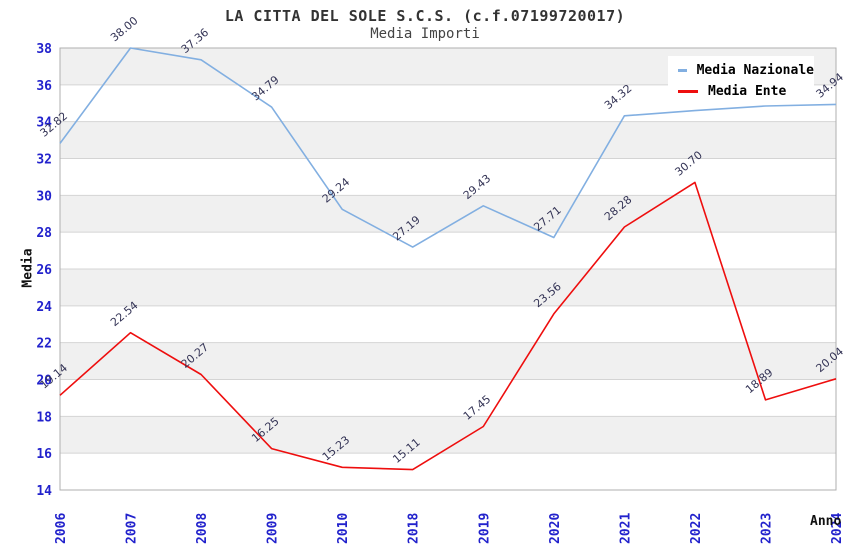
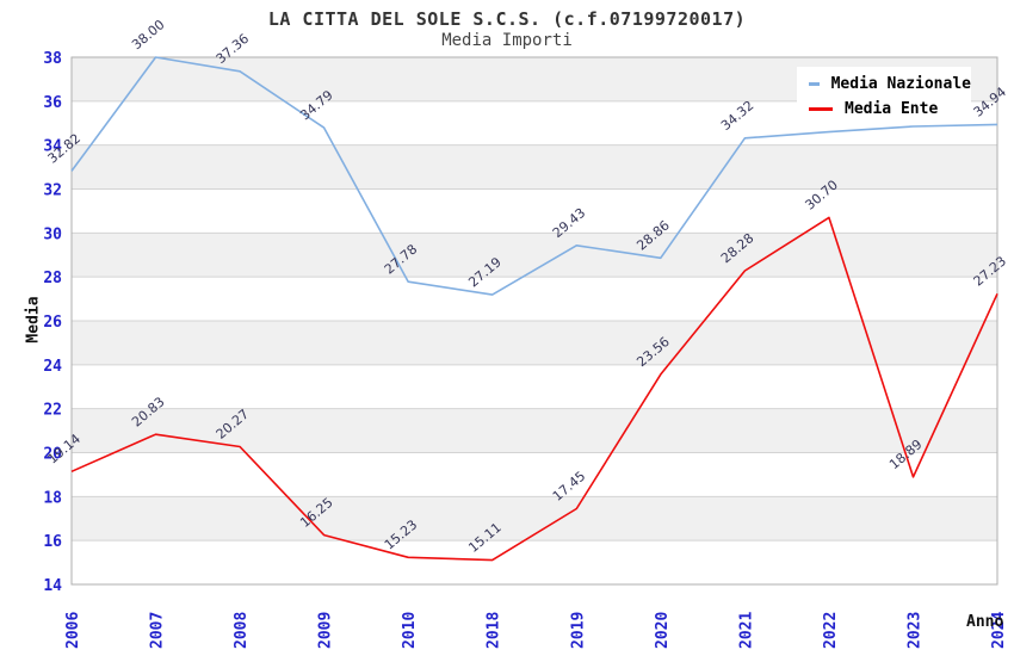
Media Ente/2007: 22.54 -> 20.83
Media Nazionale/2010: 29.24 -> 27.78
Media Nazionale/2020: 27.71 -> 28.86
Media Ente/2024: 20.04 -> 27.23
